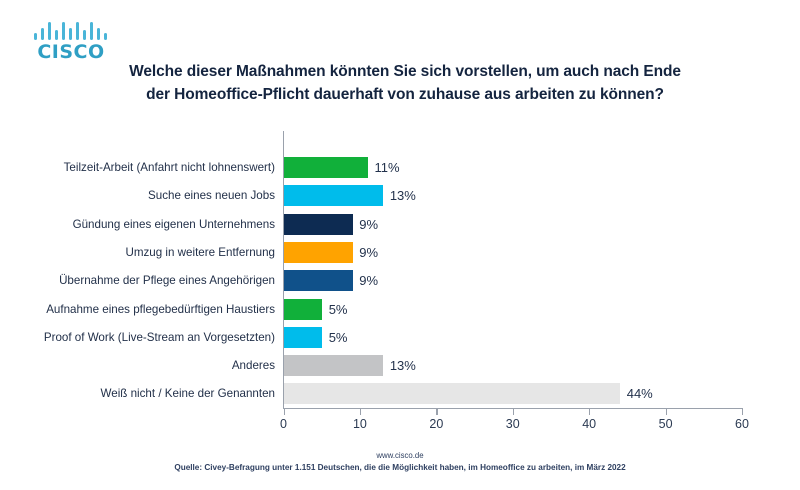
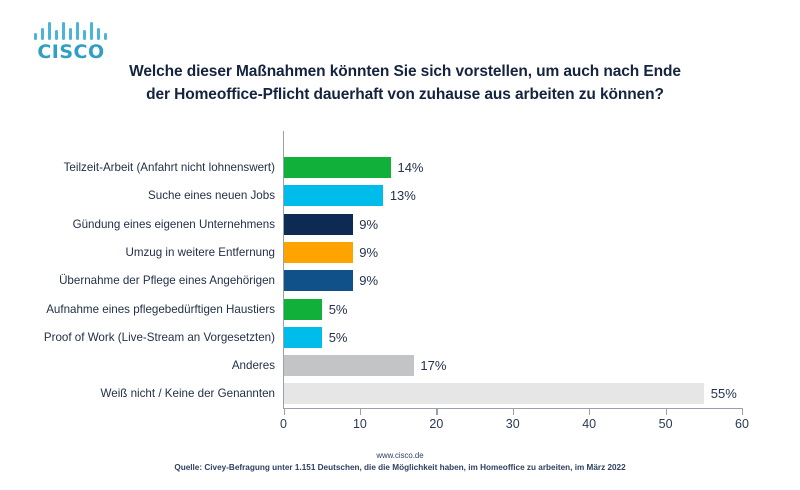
Teilzeit-Arbeit (Anfahrt nicht lohnenswert): 11% -> 14%
Anderes: 13% -> 17%
Weiß nicht / Keine der Genannten: 44% -> 55%
